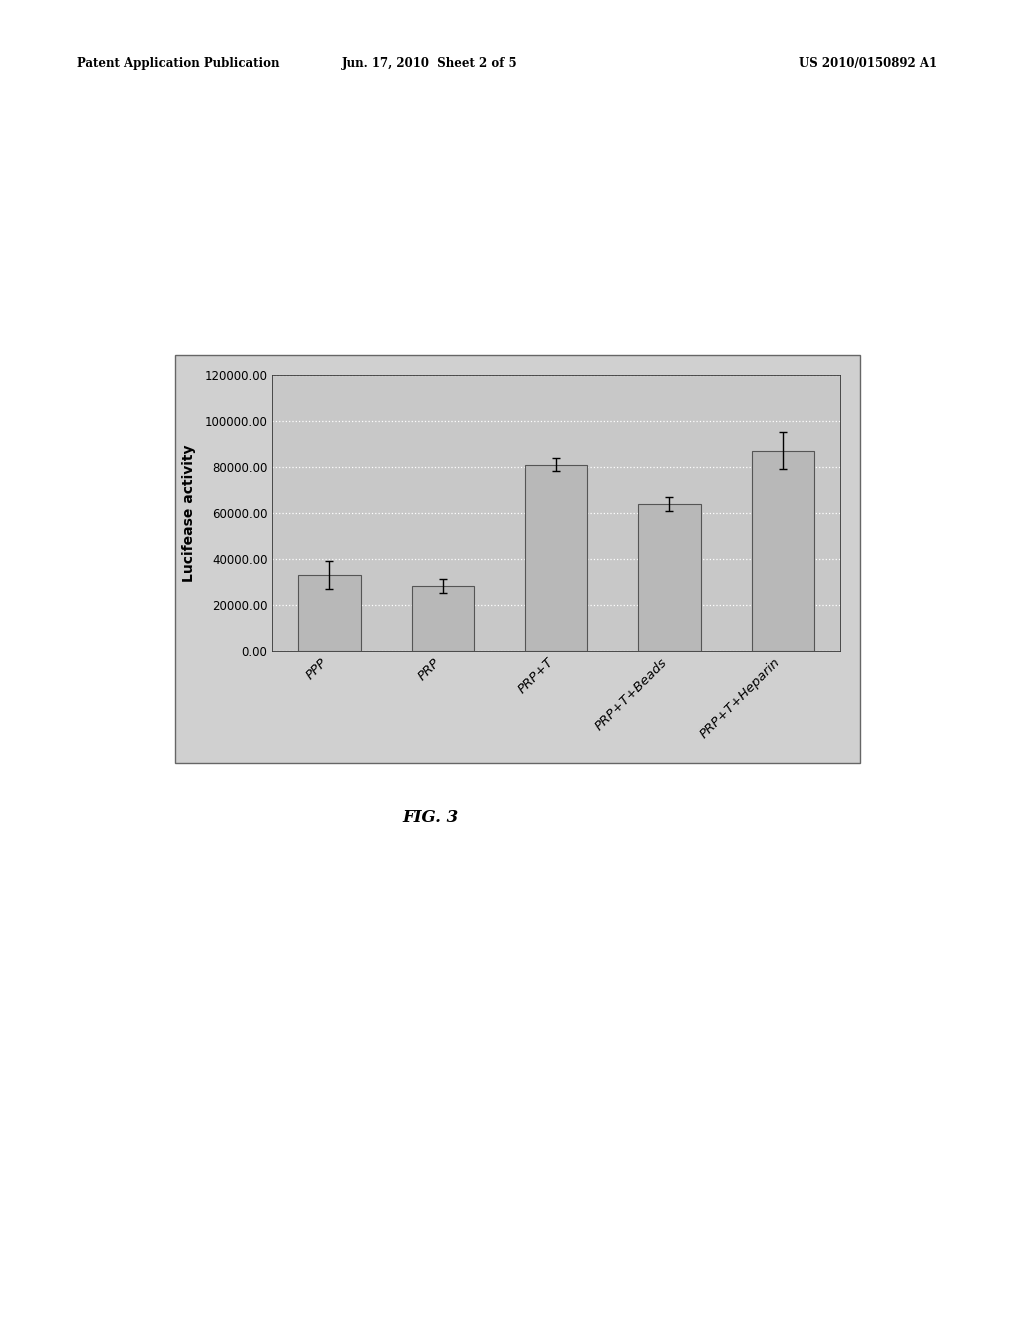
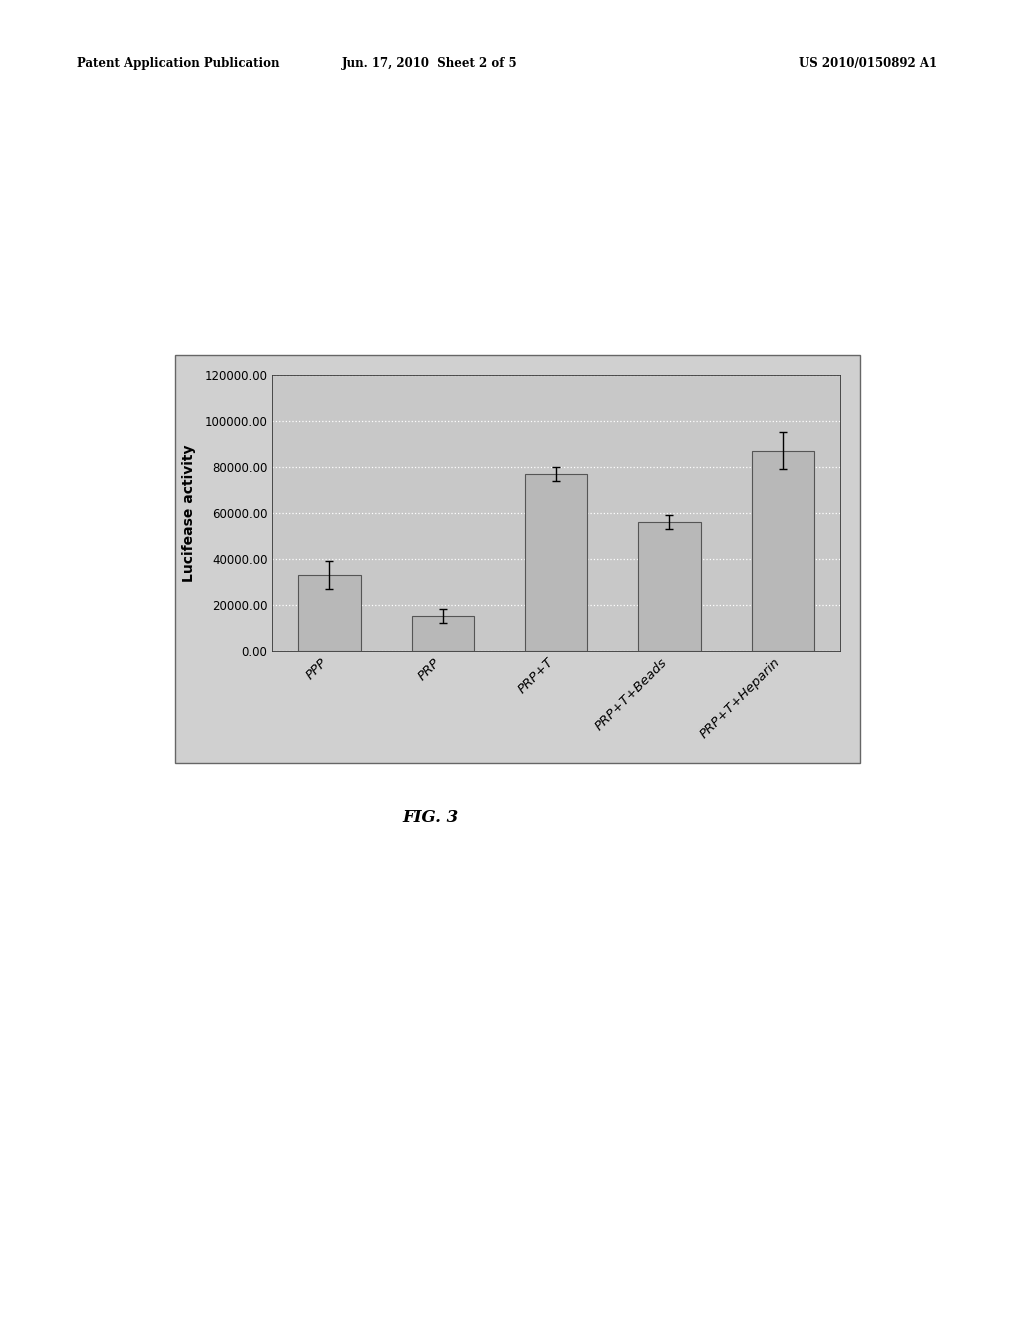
PRP: 28000 -> 15000
PRP+T: 81000 -> 77000
PRP+T+Beads: 64000 -> 56000
